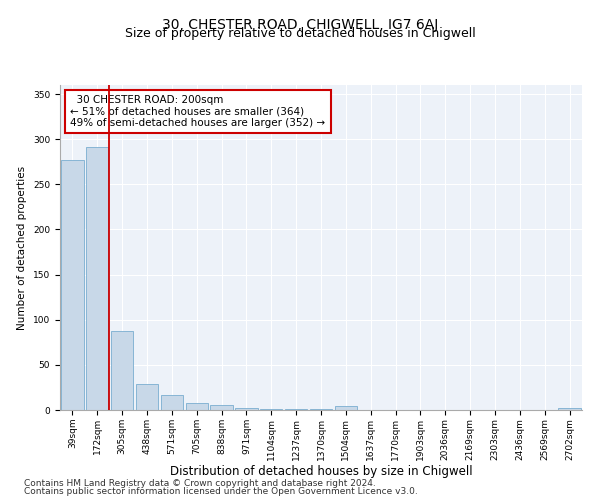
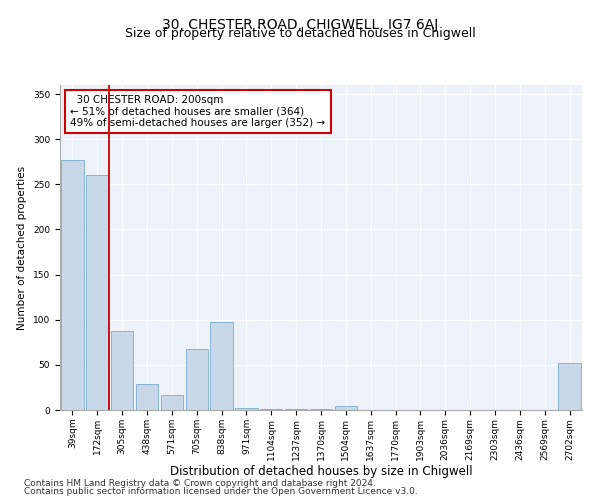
172sqm: 291 -> 260
705sqm: 8 -> 68
838sqm: 6 -> 98
2702sqm: 2 -> 52
